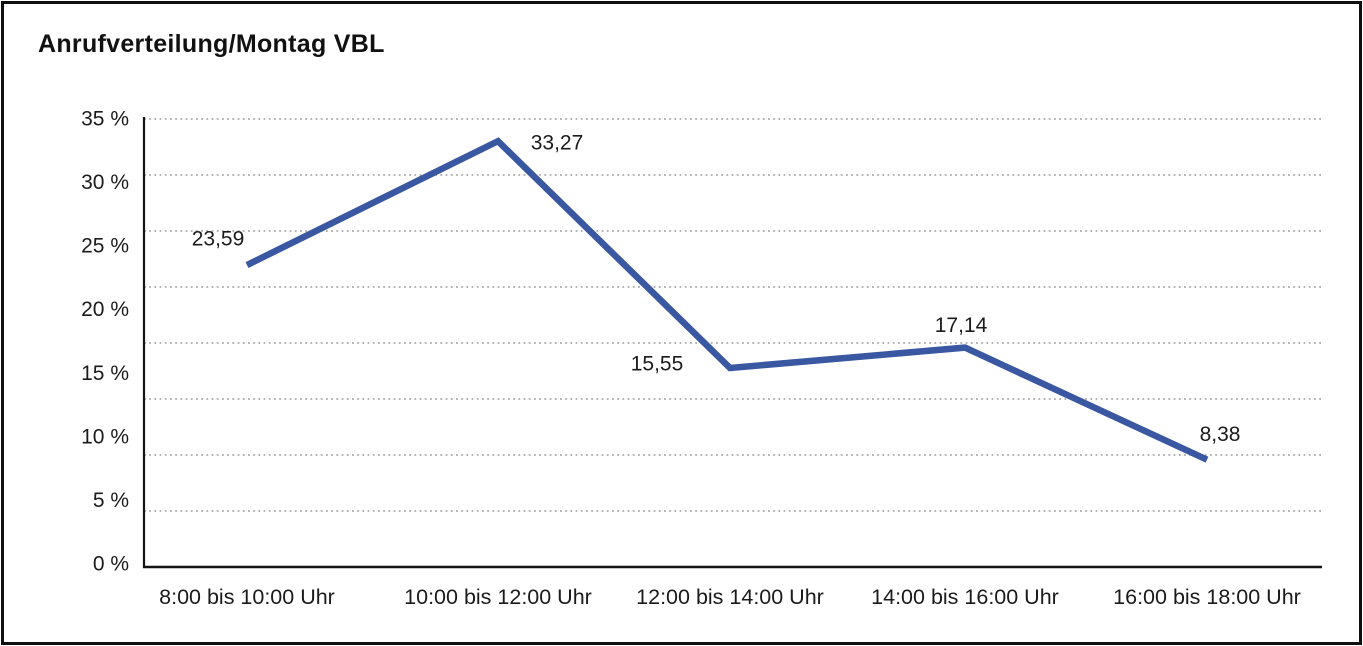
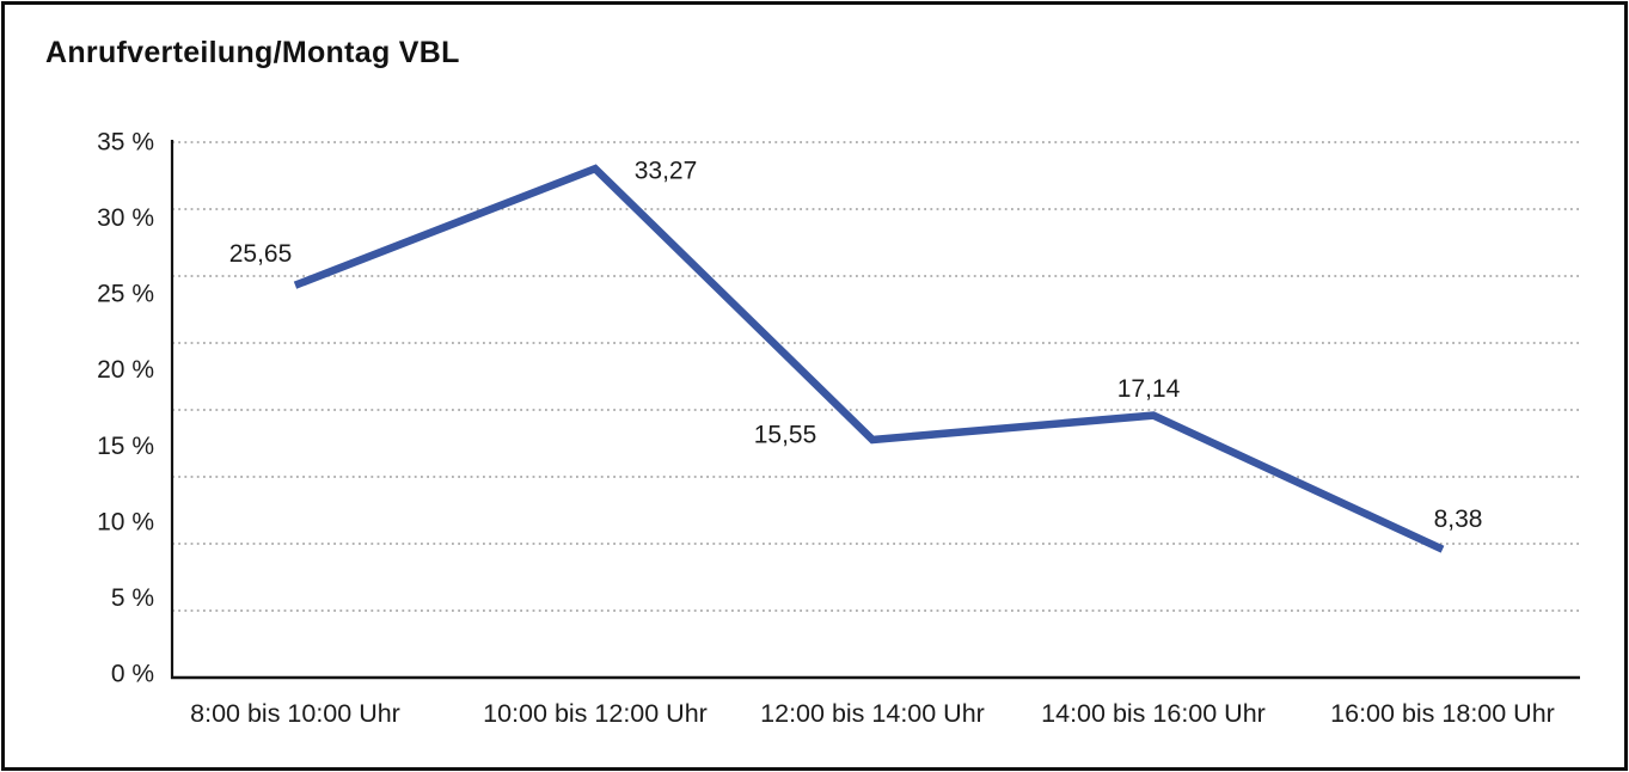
8:00 bis 10:00 Uhr: 23,59 -> 25,65
